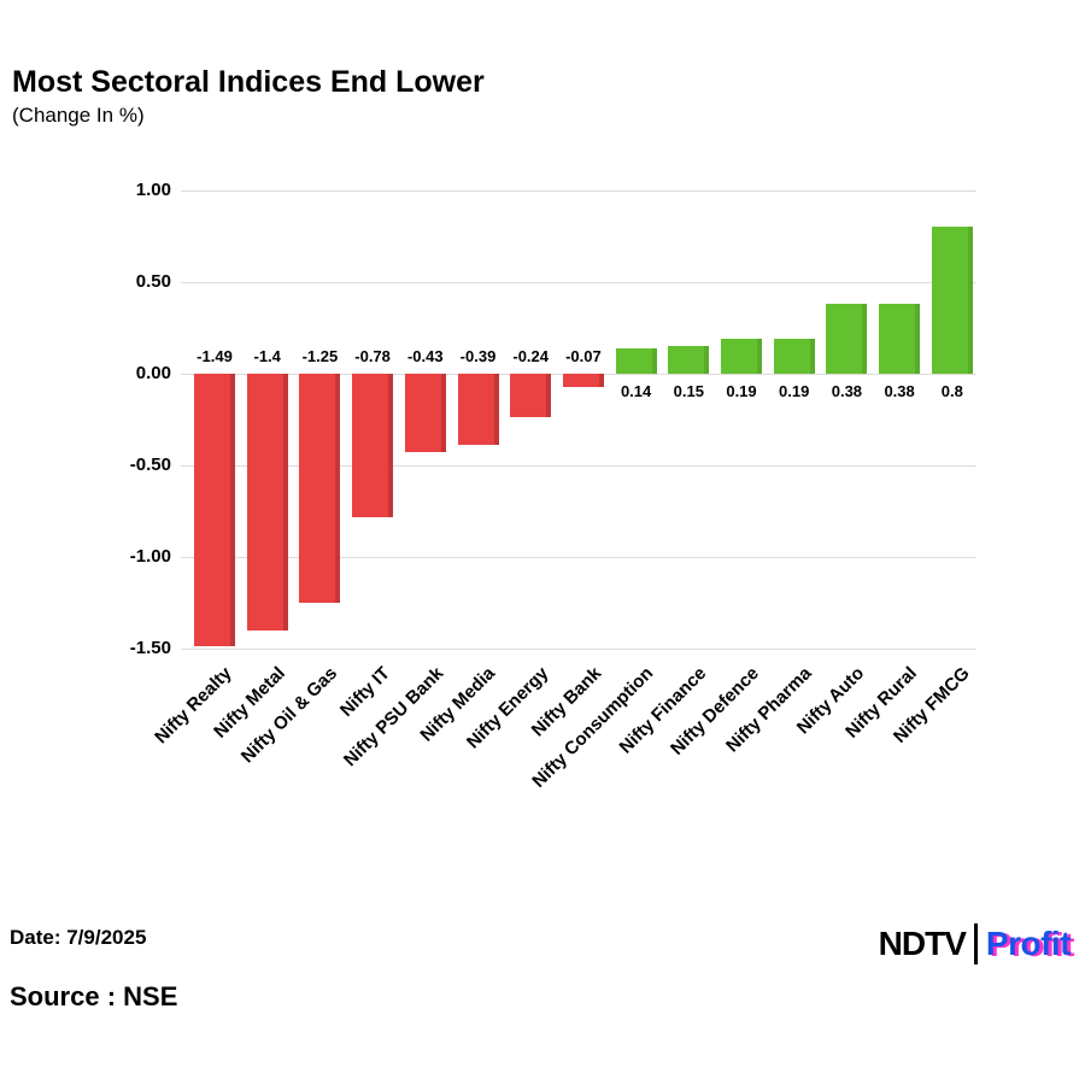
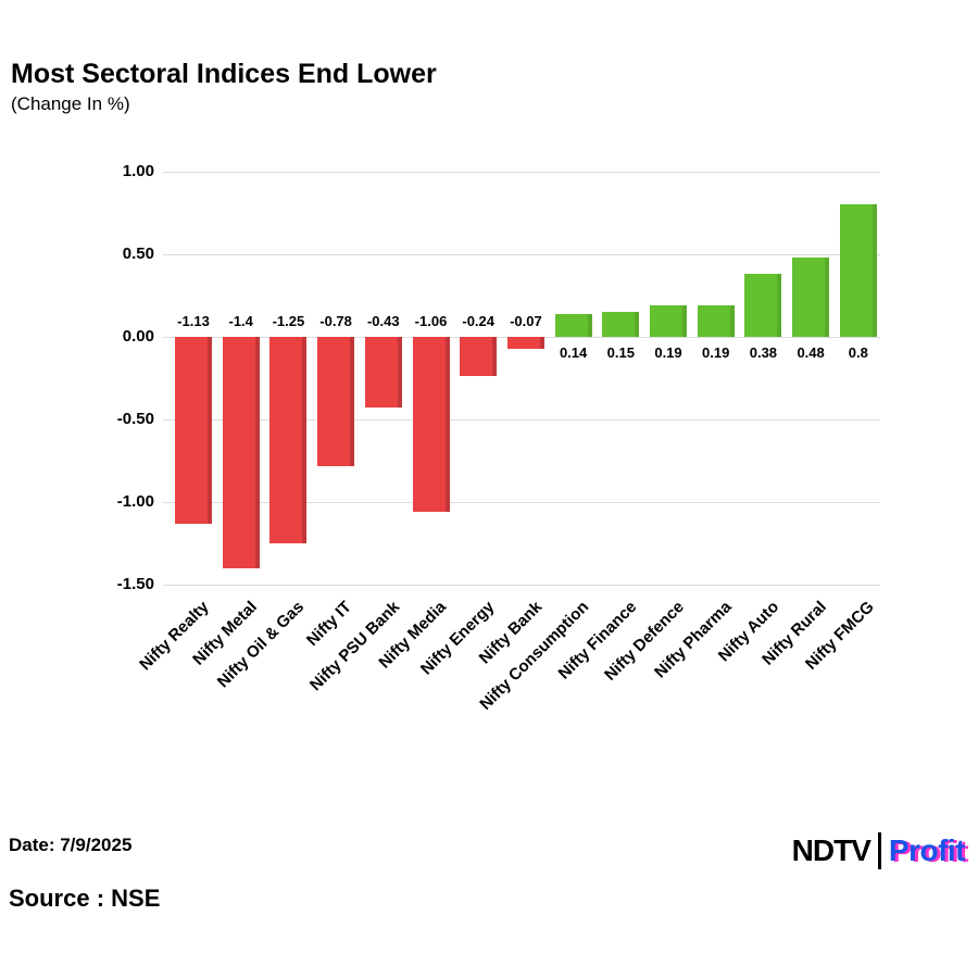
Nifty Realty: -1.49 -> -1.13
Nifty Media: -0.39 -> -1.06
Nifty Rural: 0.38 -> 0.48
